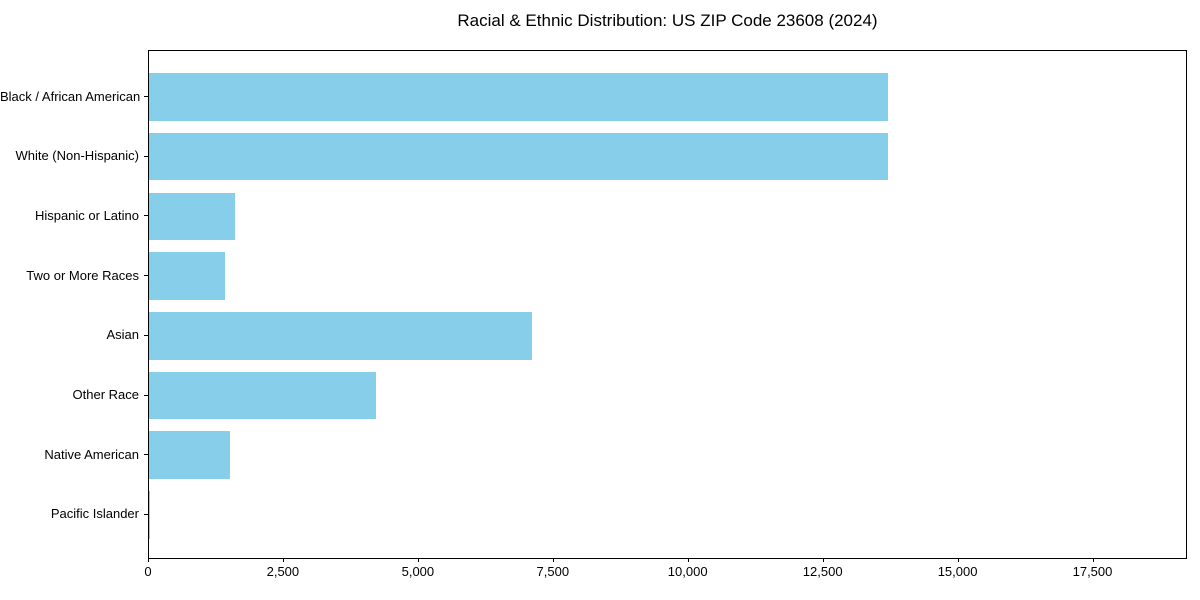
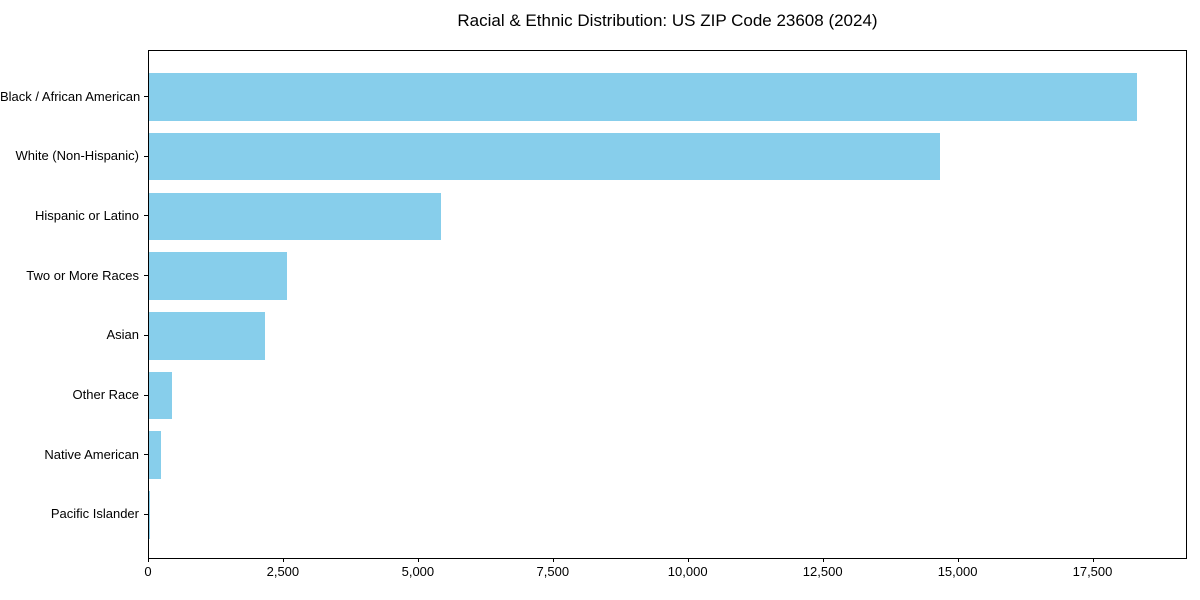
Black / African American: 13700 -> 18300
White (Non-Hispanic): 13700 -> 14600
Hispanic or Latino: 1600 -> 5400
Two or More Races: 1400 -> 2600
Asian: 7100 -> 2200
Other Race: 4200 -> 400
Native American: 1500 -> 200
